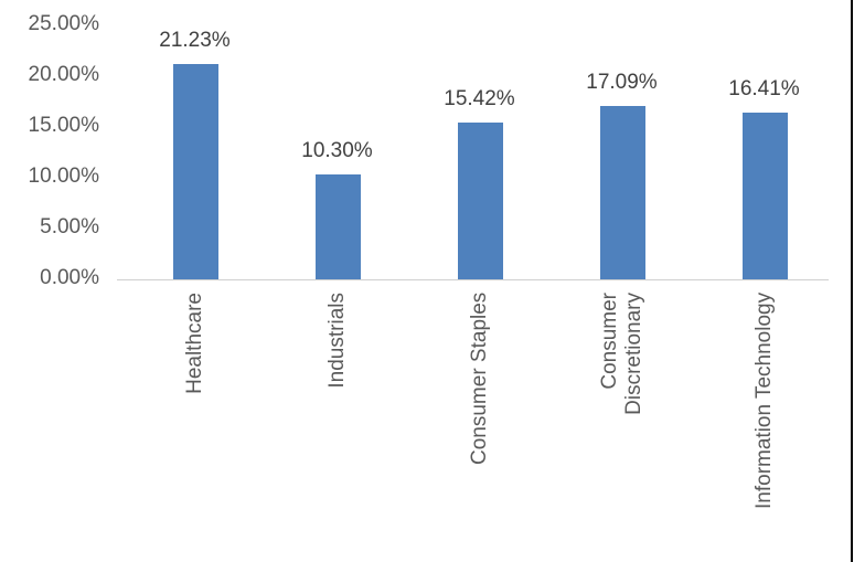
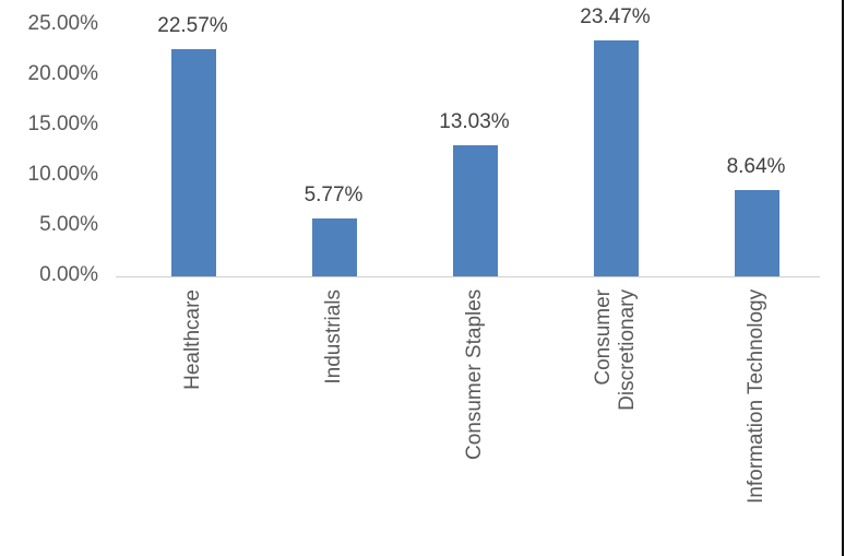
Healthcare: 21.23% -> 22.57%
Industrials: 10.30% -> 5.77%
Consumer Staples: 15.42% -> 13.03%
Consumer Discretionary: 17.09% -> 23.47%
Information Technology: 16.41% -> 8.64%
